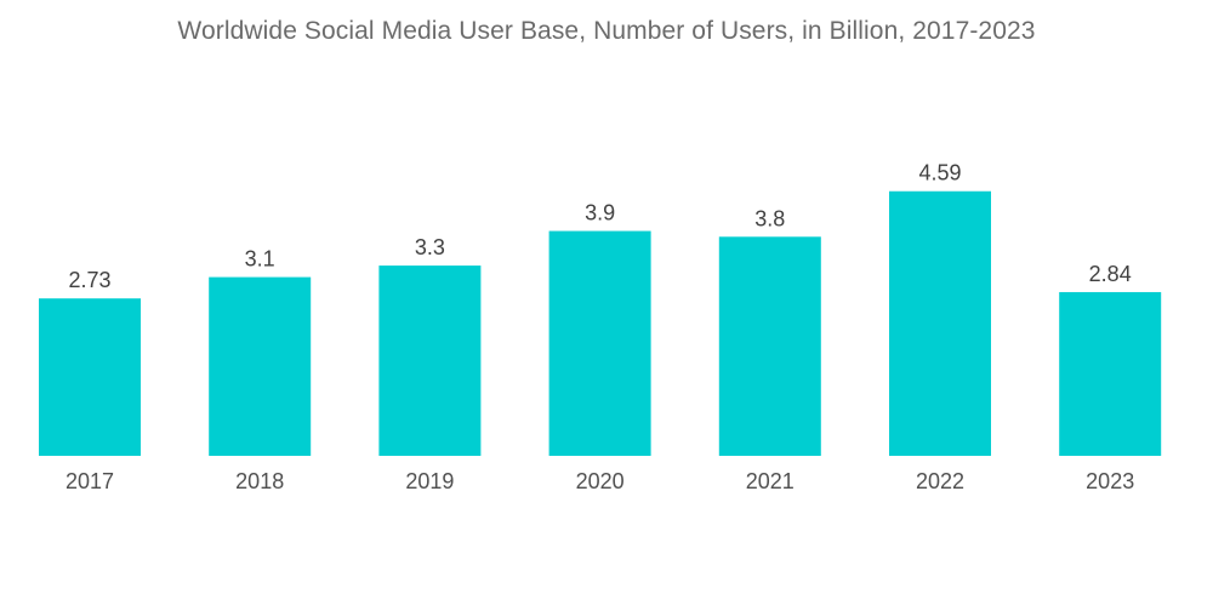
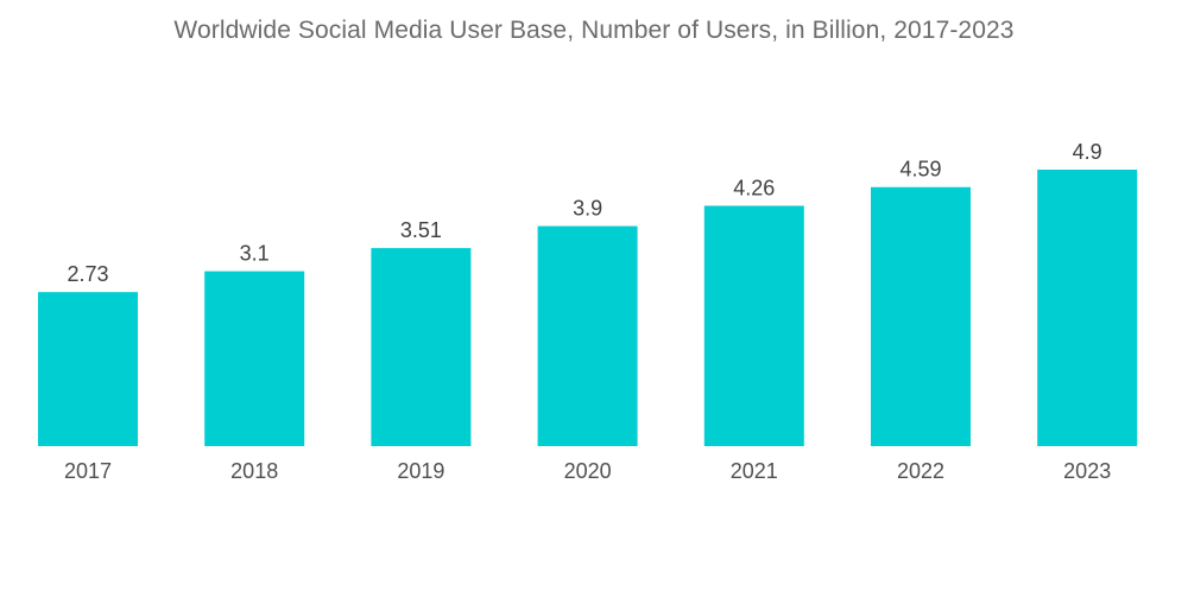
2019: 3.3 -> 3.51
2021: 3.8 -> 4.26
2023: 2.84 -> 4.9
